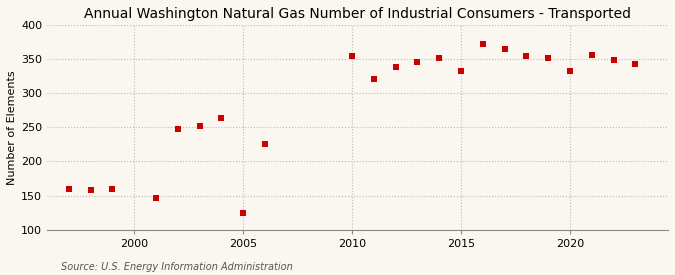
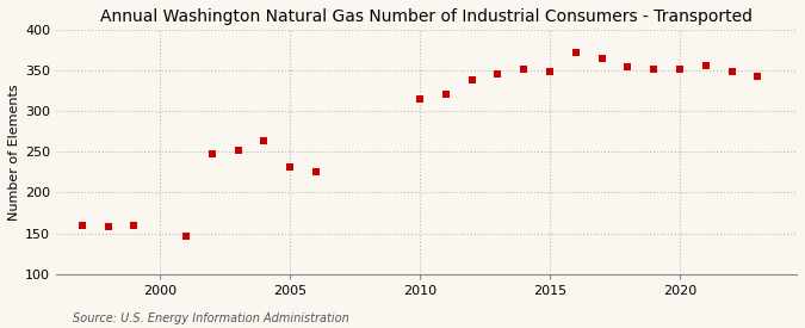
2005: 124 -> 231
2010: 354 -> 315
2015: 332 -> 348
2020: 332 -> 351
